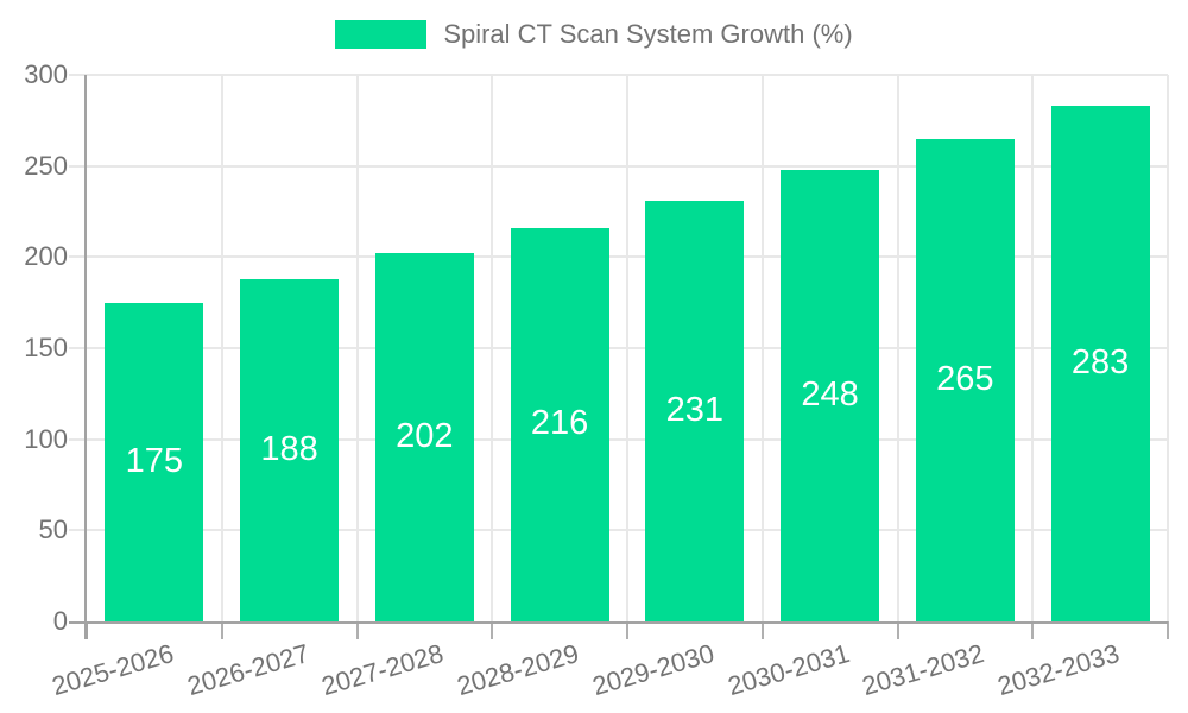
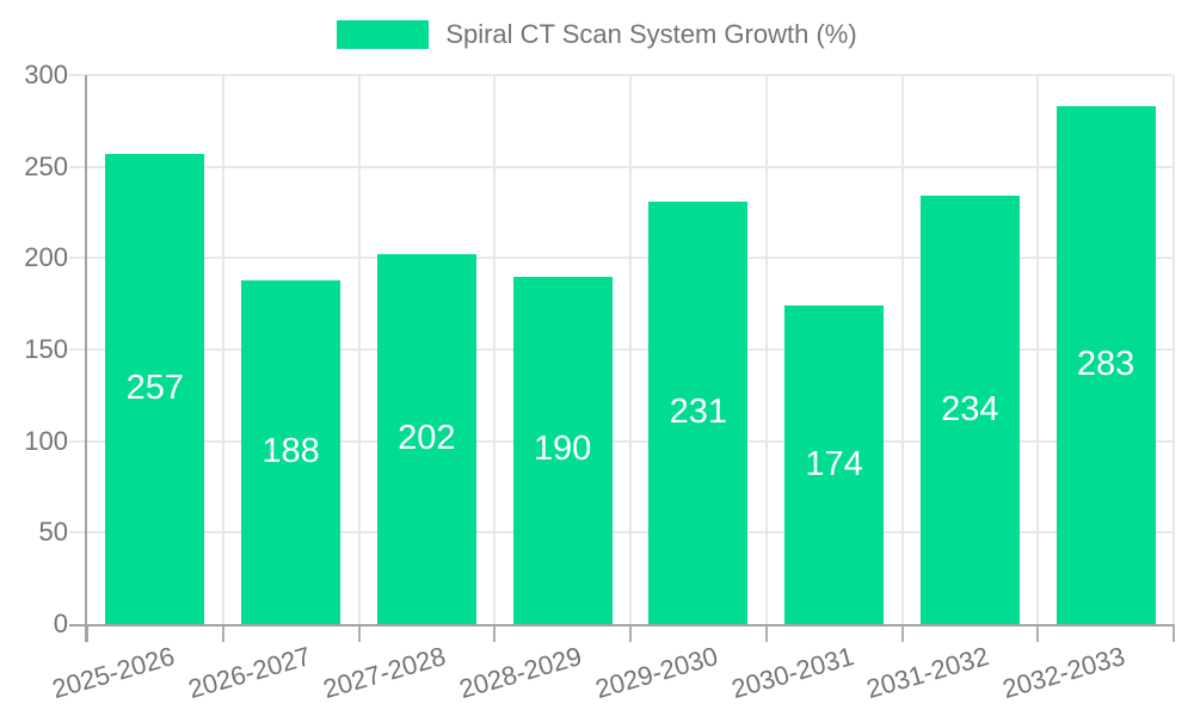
2025-2026: 175 -> 257
2028-2029: 216 -> 190
2030-2031: 248 -> 174
2031-2032: 265 -> 234
